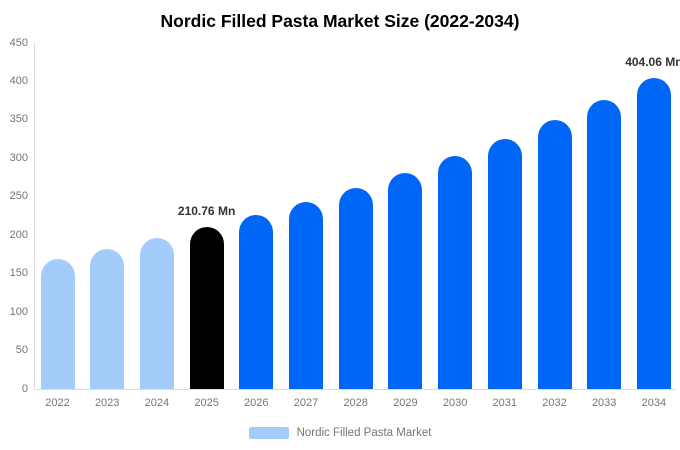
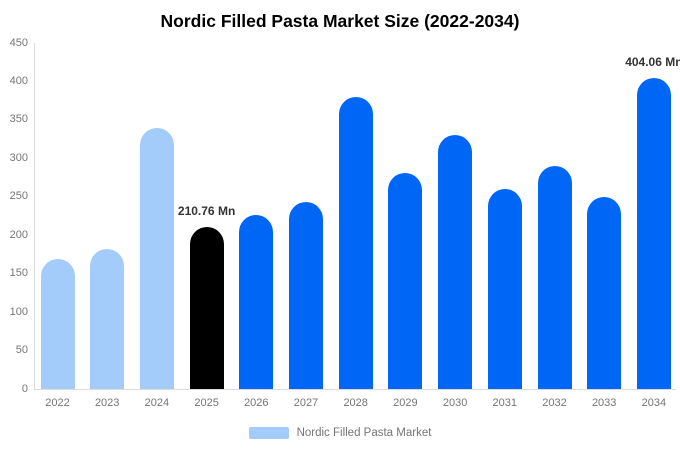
2024: 200 -> 340
2028: 260 -> 380
2030: 300 -> 330
2031: 330 -> 260
2032: 350 -> 290
2033: 380 -> 250
